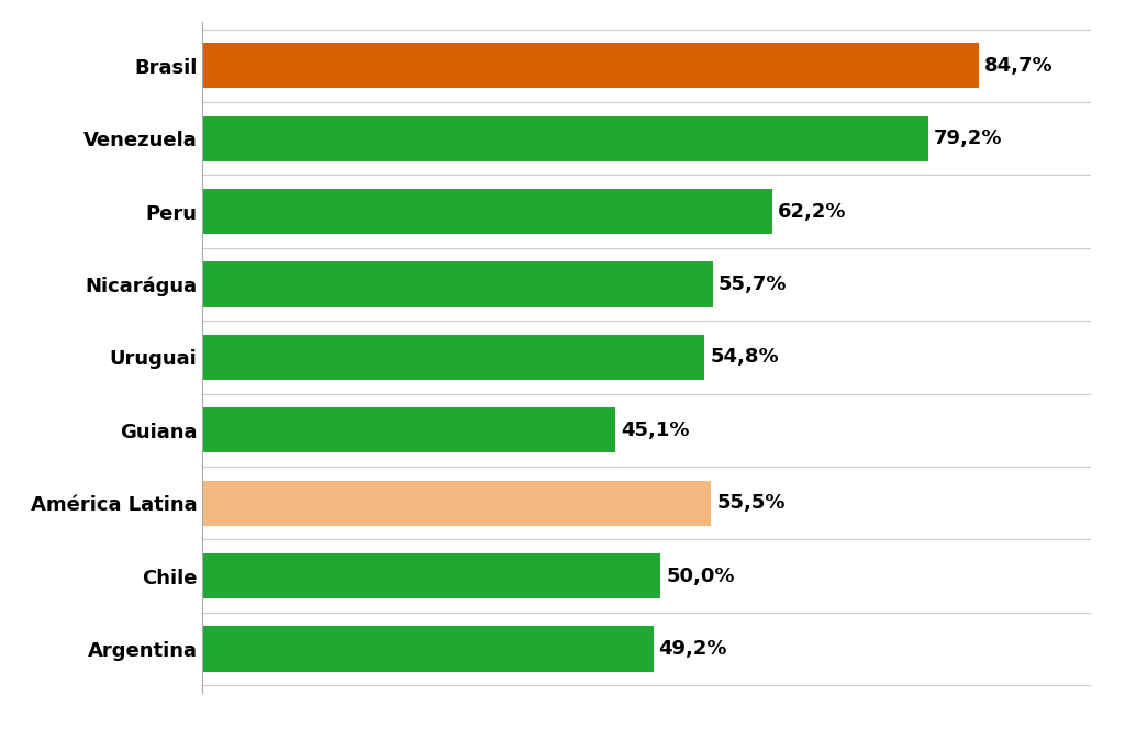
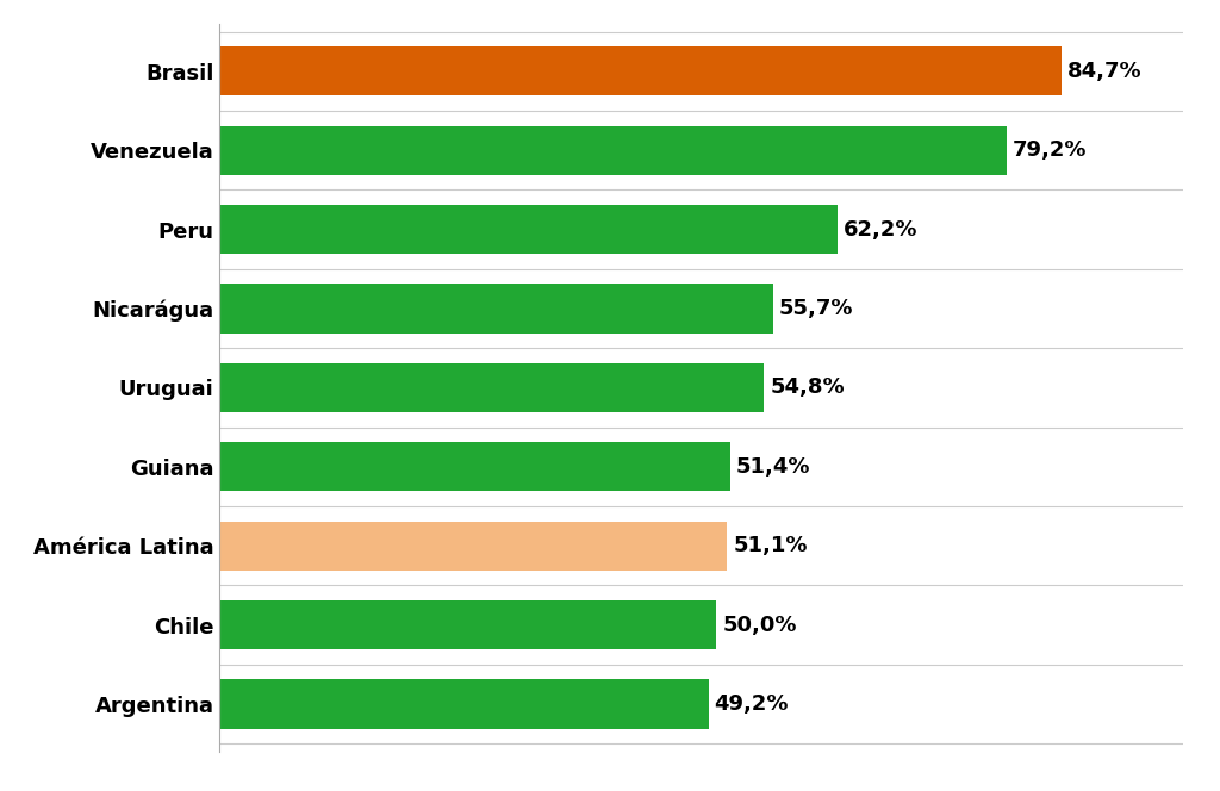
Guiana: 45,1% -> 51,4%
América Latina: 55,5% -> 51,1%
